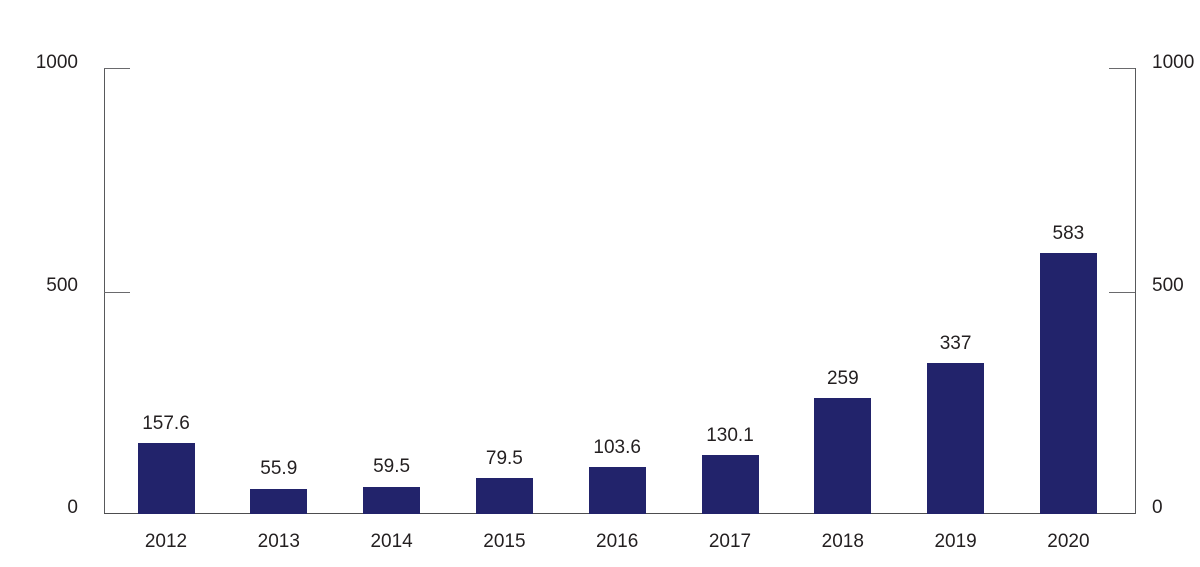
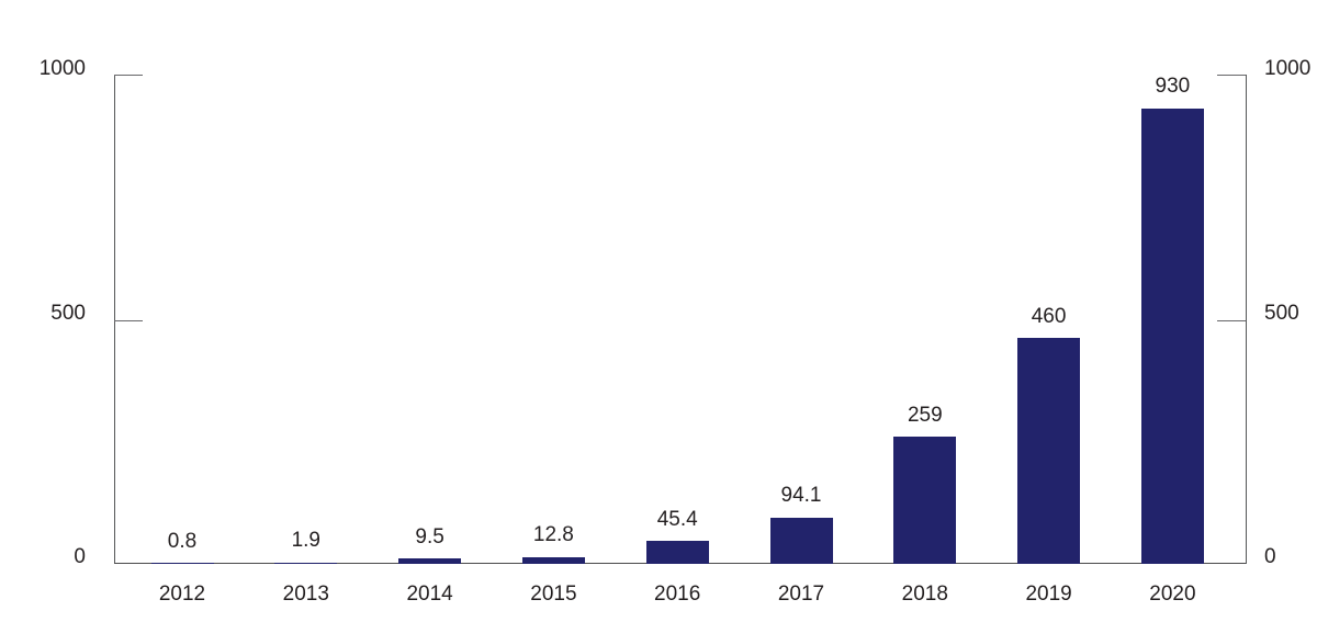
2012: 157.6 -> 0.8
2013: 55.9 -> 1.9
2014: 59.5 -> 9.5
2015: 79.5 -> 12.8
2016: 103.6 -> 45.4
2017: 130.1 -> 94.1
2019: 337 -> 460
2020: 583 -> 930
